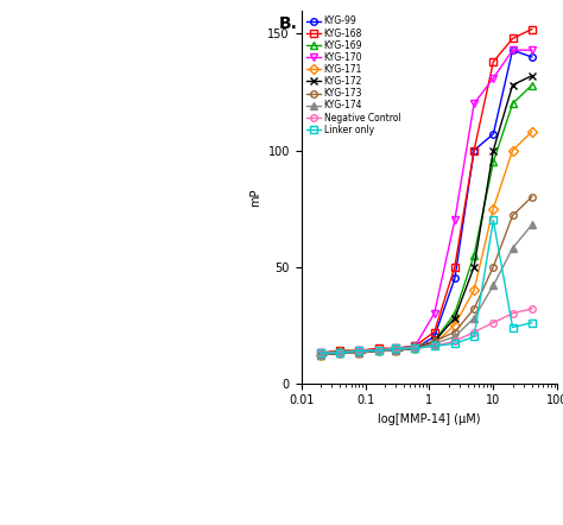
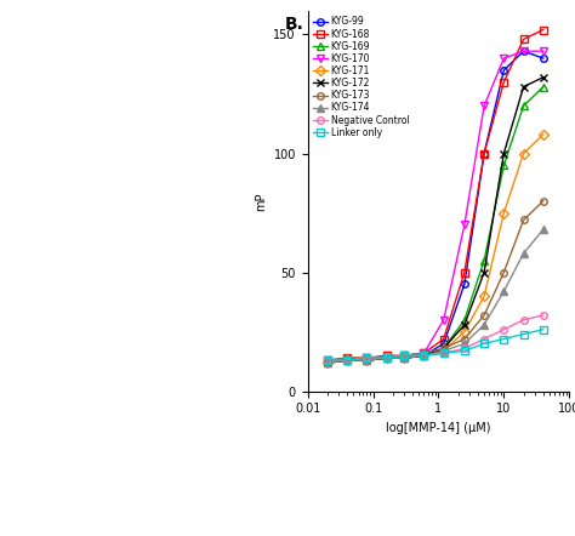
KYG-99/10: 107 -> 135
KYG-168/10: 138 -> 130
KYG-170/10: 131 -> 140
Linker only/10: 70 -> 22
